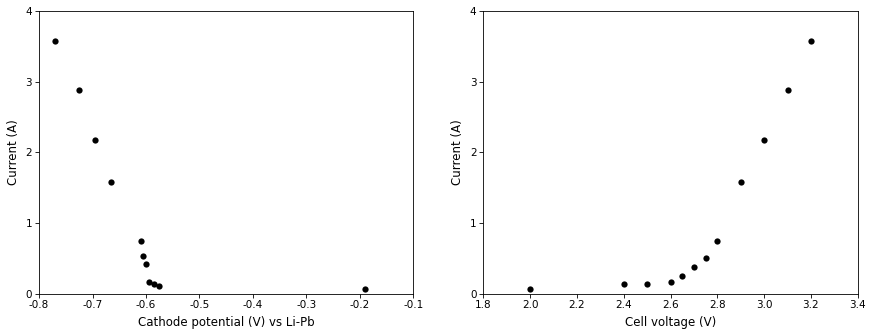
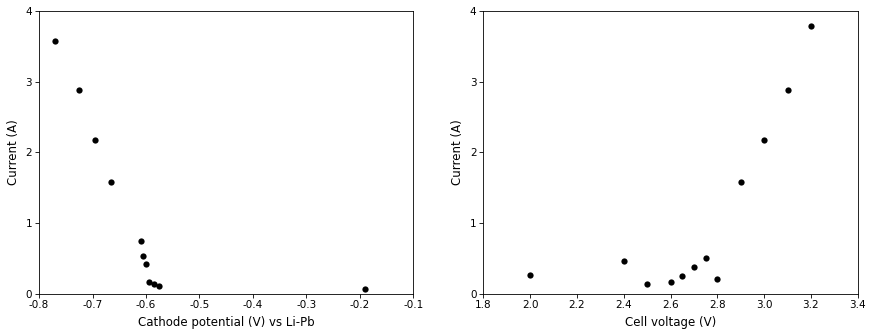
2.0: 0.07 -> 0.26
2.4: 0.13 -> 0.46
2.8: 0.75 -> 0.20
3.2: 3.58 -> 3.78
